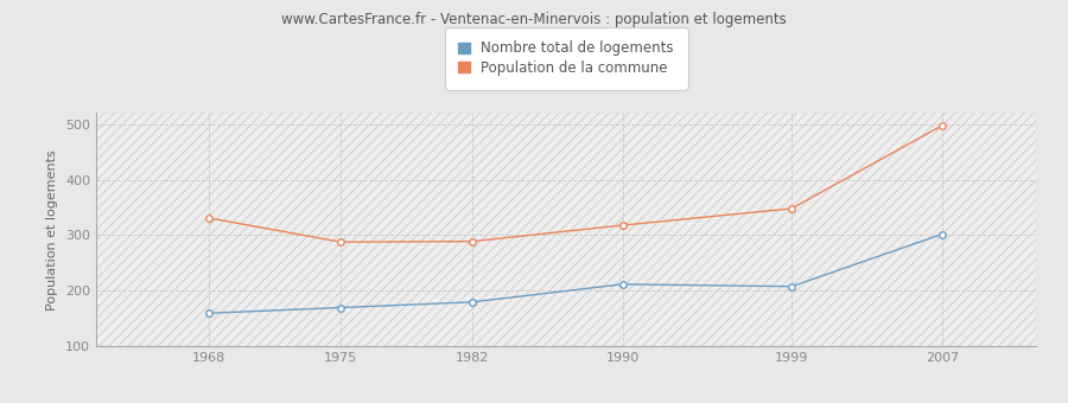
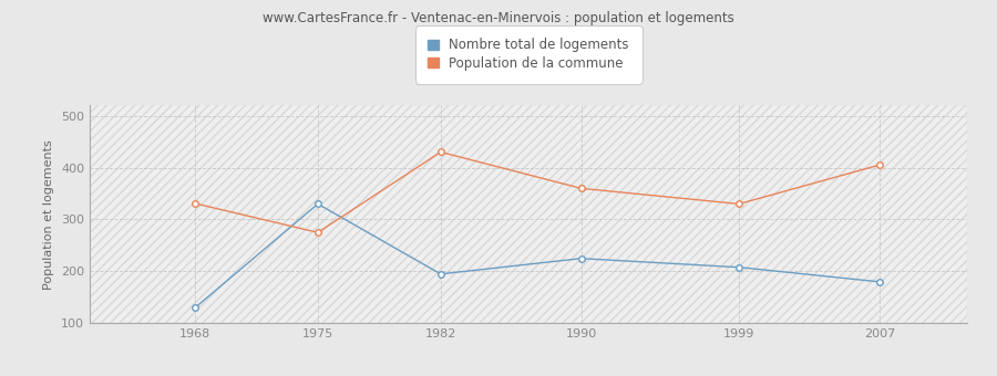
Nombre total de logements/1968: 160 -> 130
Nombre total de logements/1975: 170 -> 330
Population de la commune/1975: 288 -> 275
Nombre total de logements/1982: 180 -> 195
Population de la commune/1982: 289 -> 430
Nombre total de logements/1990: 212 -> 225
Population de la commune/1990: 318 -> 360
Population de la commune/1999: 348 -> 330
Nombre total de logements/2007: 302 -> 180
Population de la commune/2007: 497 -> 405
